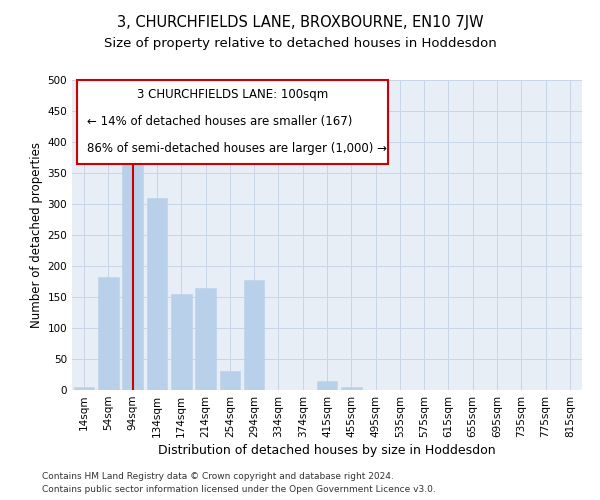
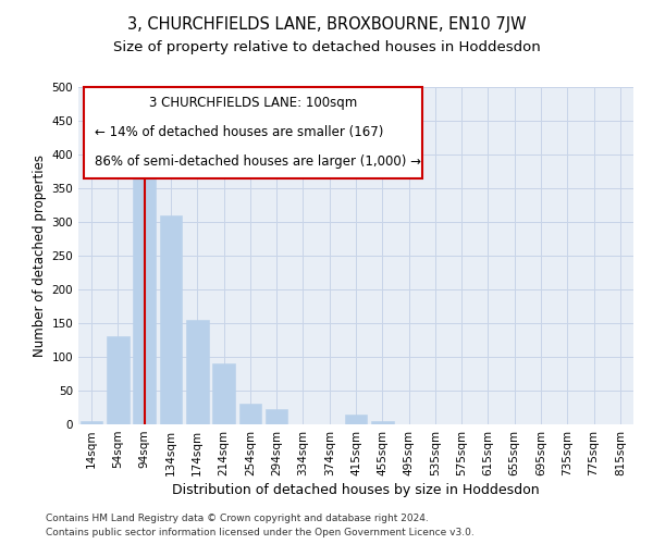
54sqm: 182 -> 130
214sqm: 164 -> 90
294sqm: 178 -> 22
